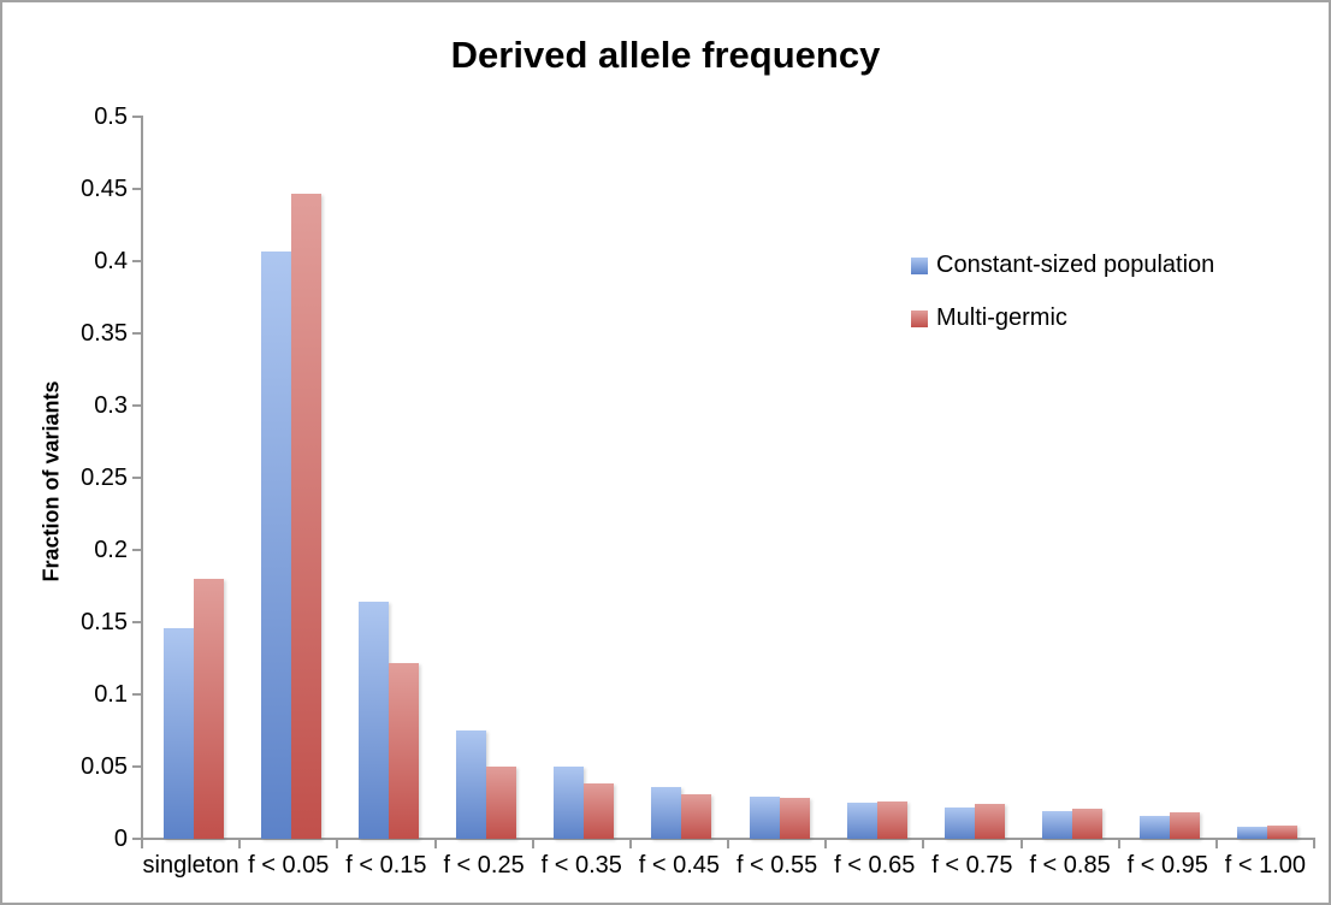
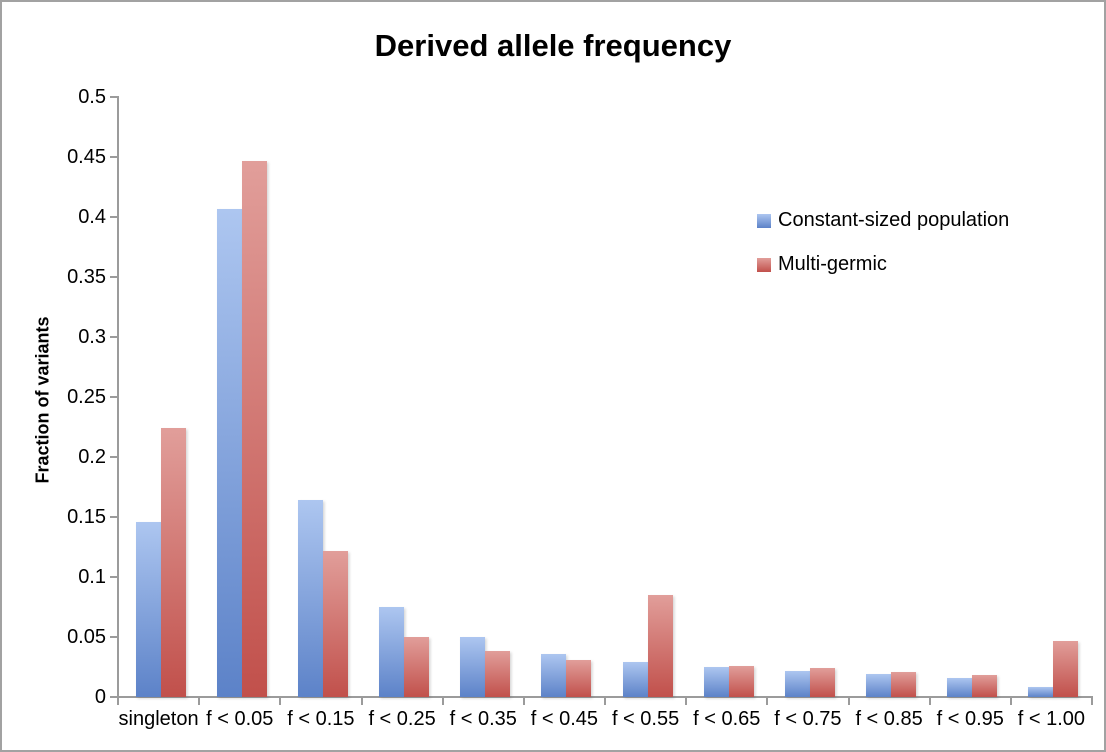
Multi-germic/singleton: 0.180 -> 0.224
Multi-germic/f < 0.55: 0.028 -> 0.085
Multi-germic/f < 1.00: 0.009 -> 0.047
